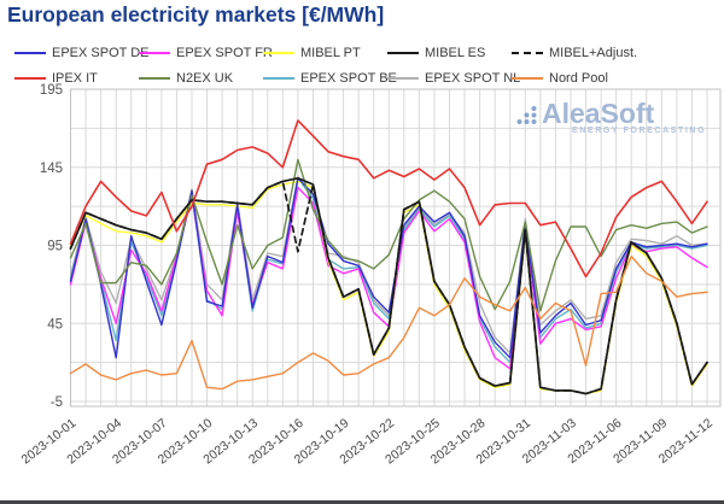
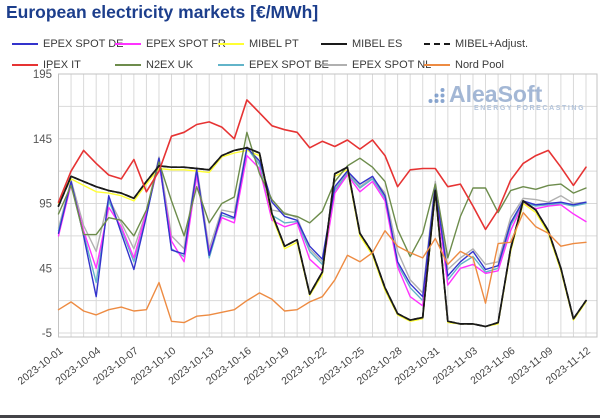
MIBEL+Adjust./2023-10-16: 91 -> 138
